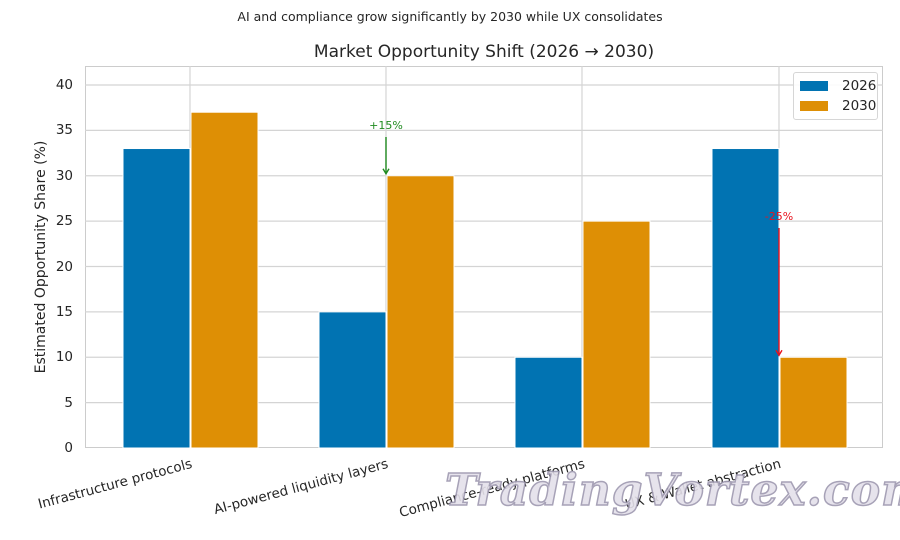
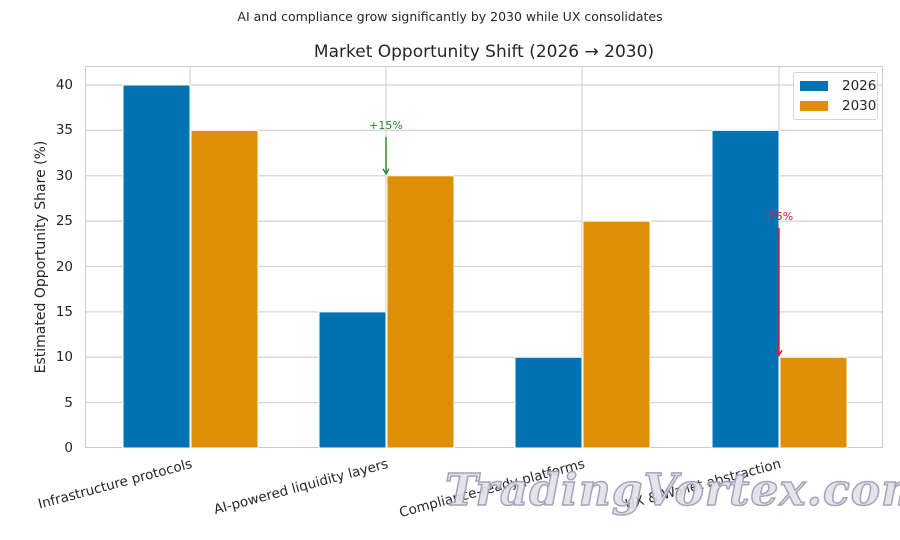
2026/Infrastructure protocols: 33 -> 40
2030/Infrastructure protocols: 37 -> 35
2026/UX & Wallet abstraction: 33 -> 35
